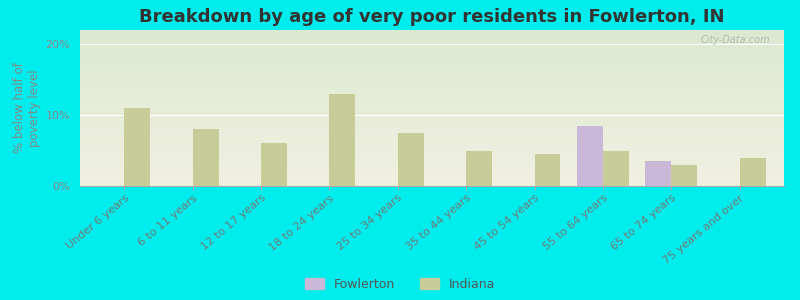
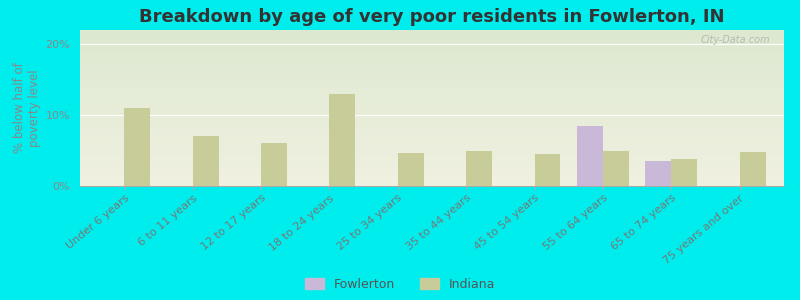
Indiana/6 to 11 years: 8.0% -> 7.0%
Indiana/25 to 34 years: 7.5% -> 4.6%
Indiana/65 to 74 years: 3.0% -> 3.8%
Indiana/75 years and over: 4.0% -> 4.8%
